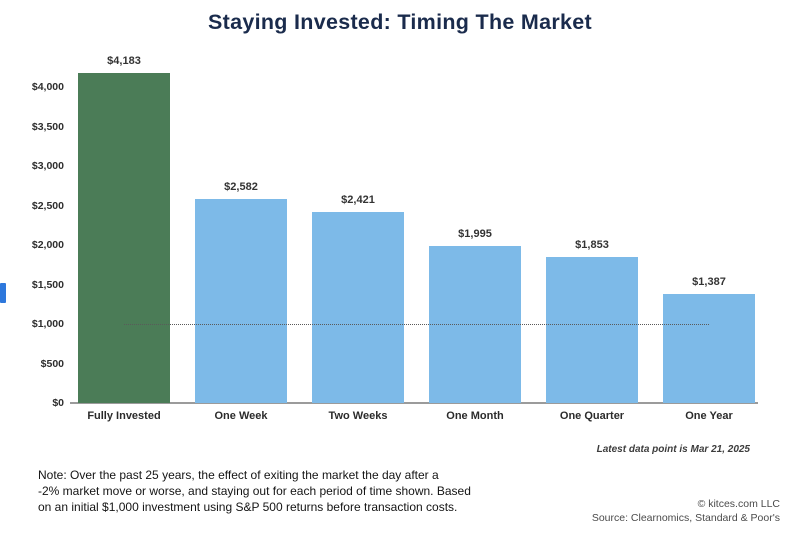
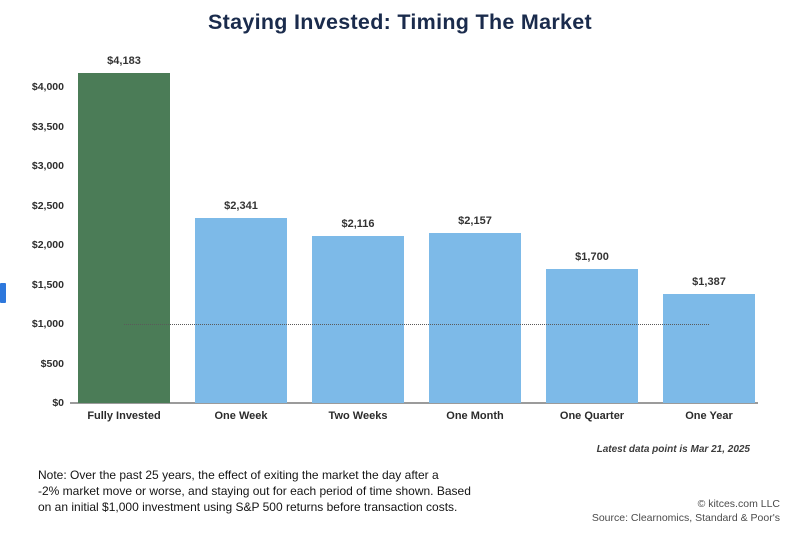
One Week: $2,582 -> $2,341
Two Weeks: $2,421 -> $2,116
One Month: $1,995 -> $2,157
One Quarter: $1,853 -> $1,700
